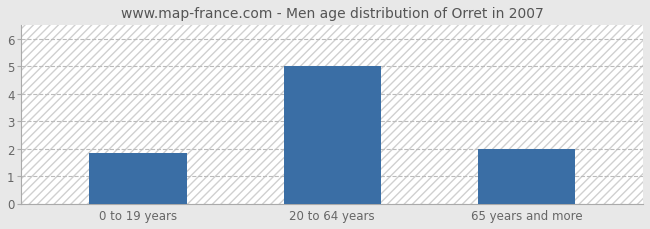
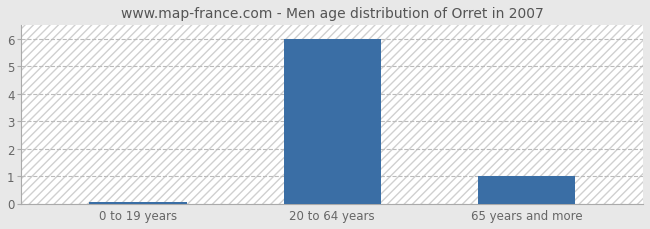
0 to 19 years: 1.85 -> 0.05
20 to 64 years: 5.00 -> 6.00
65 years and more: 2.00 -> 1.00
